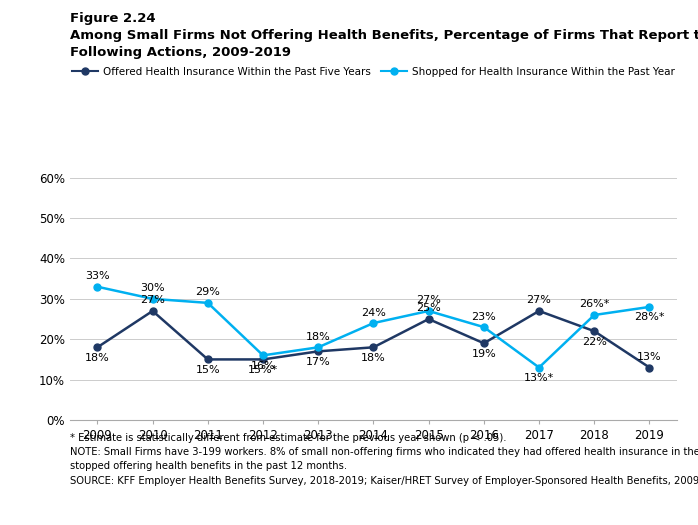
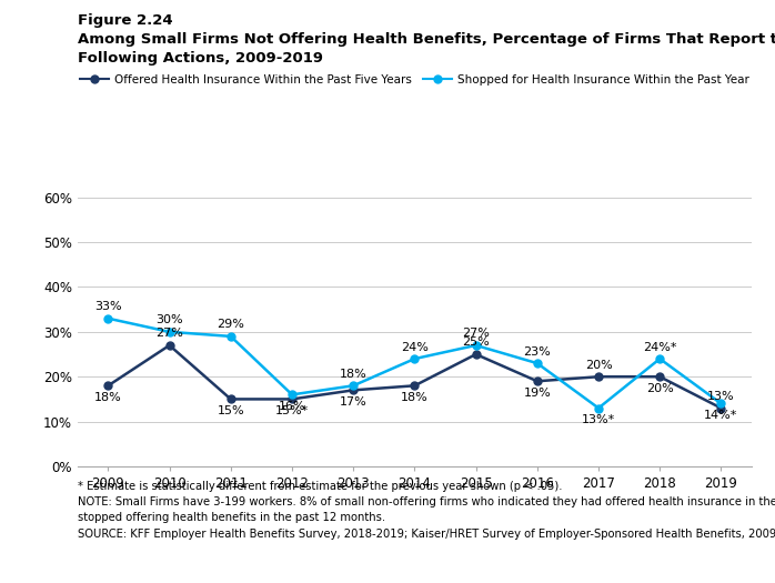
Offered Health Insurance Within the Past Five Years/2017: 27% -> 20%
Offered Health Insurance Within the Past Five Years/2018: 22% -> 20%
Shopped for Health Insurance Within the Past Year/2018: 26%* -> 24%*
Shopped for Health Insurance Within the Past Year/2019: 28%* -> 14%*
